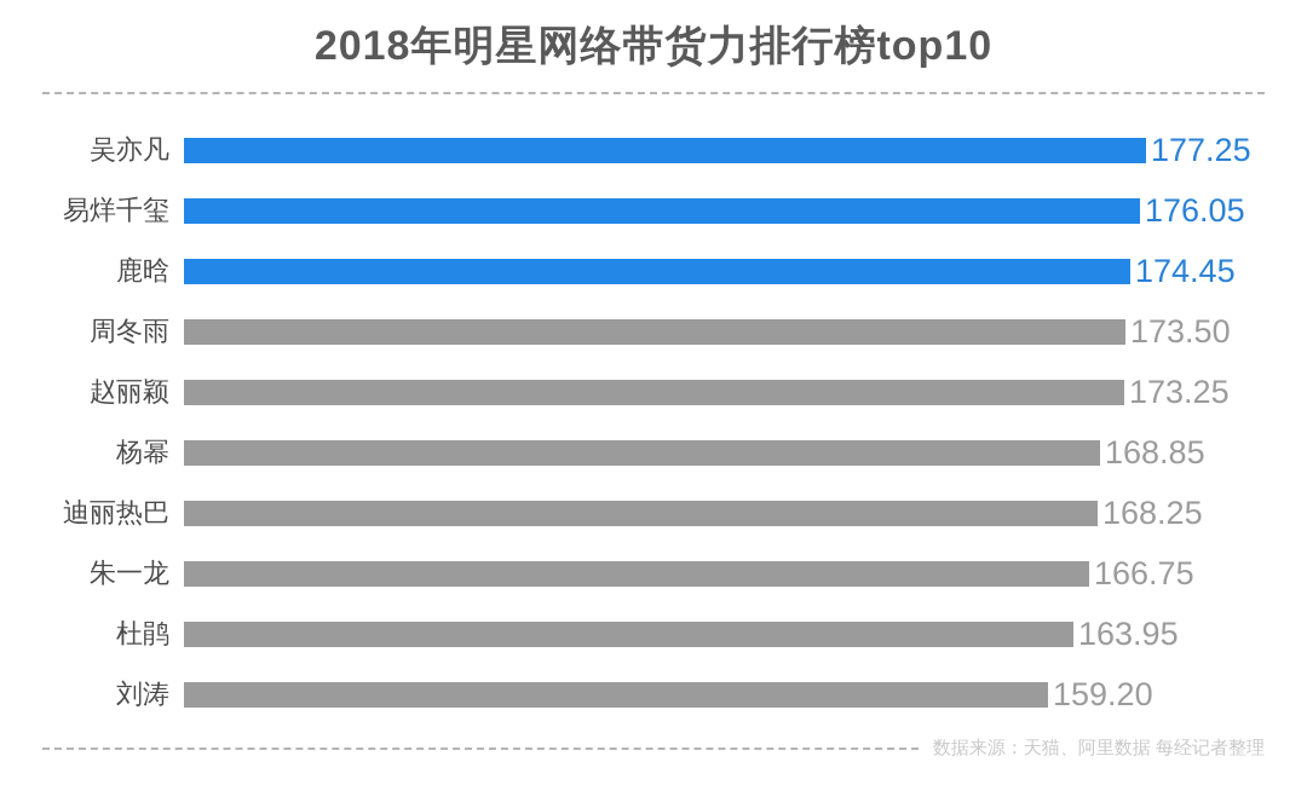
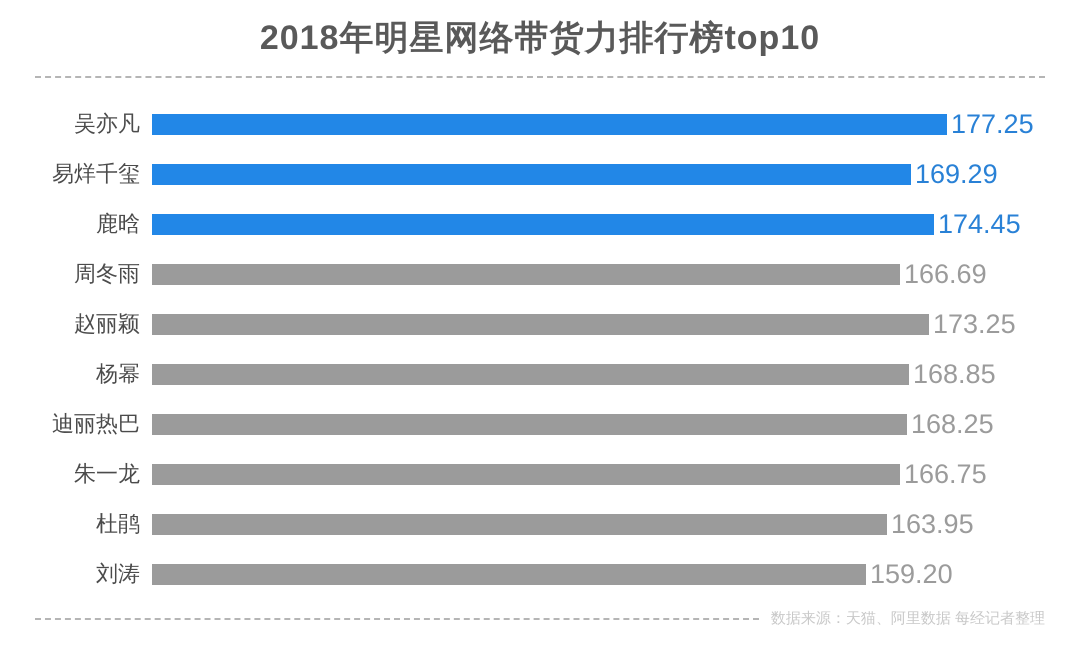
易烊千玺: 176.05 -> 169.29
周冬雨: 173.50 -> 166.69
